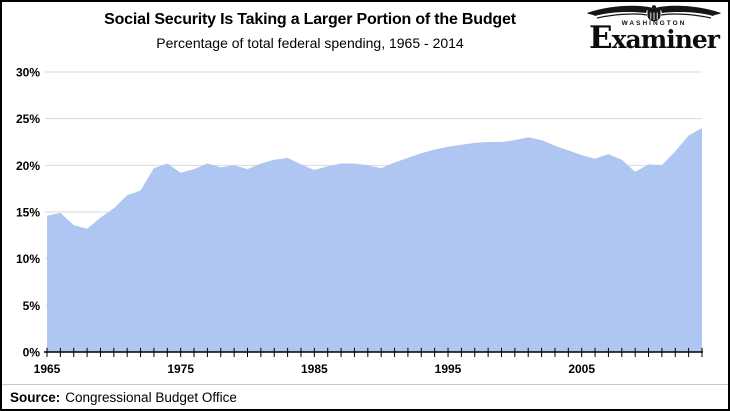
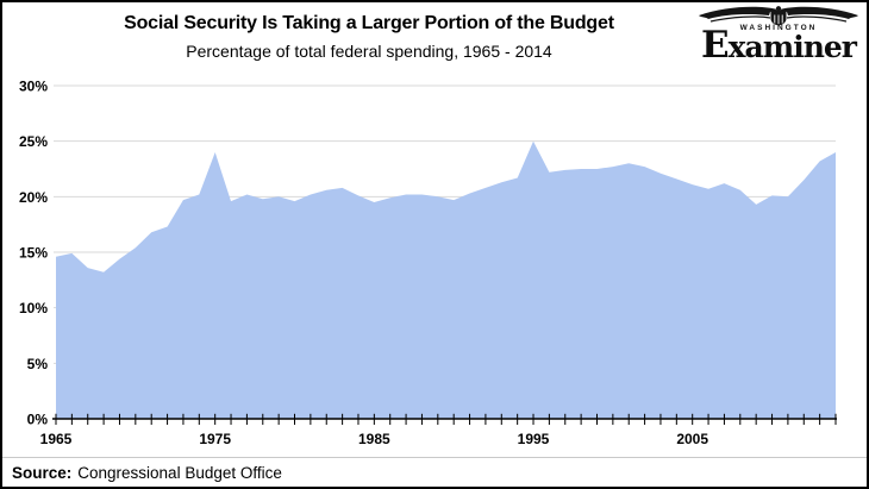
1975: 19% -> 24%
1995: 22% -> 25%
